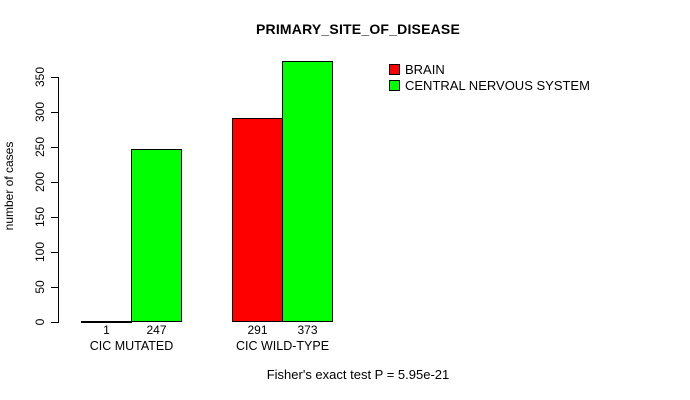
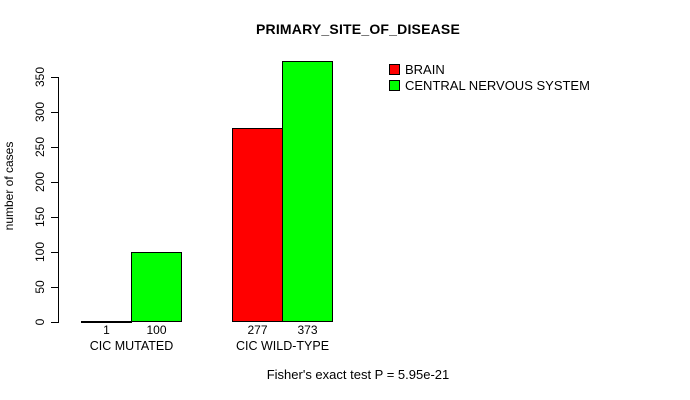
CENTRAL NERVOUS SYSTEM/CIC MUTATED: 247 -> 100
BRAIN/CIC WILD-TYPE: 291 -> 277
